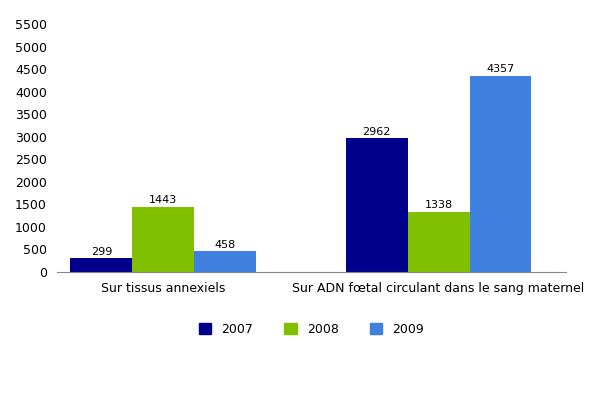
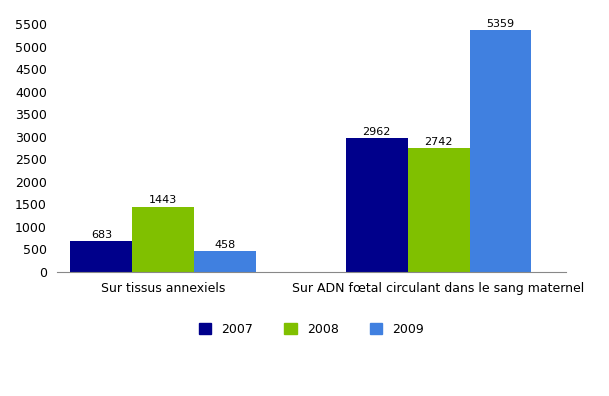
2007/Sur tissus annexiels: 299 -> 683
2008/Sur ADN fœtal circulant dans le sang maternel: 1338 -> 2742
2009/Sur ADN fœtal circulant dans le sang maternel: 4357 -> 5359
